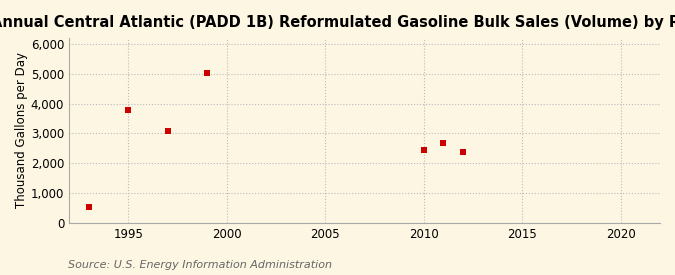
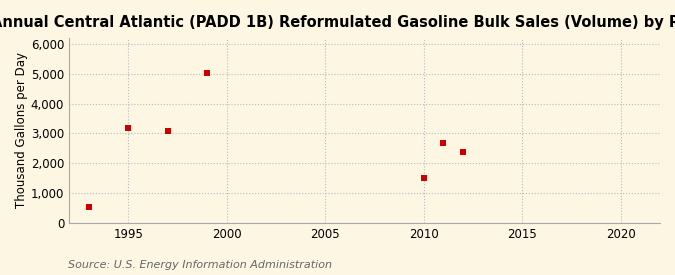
1995: 3,780 -> 3,200
2010: 2,450 -> 1,500
